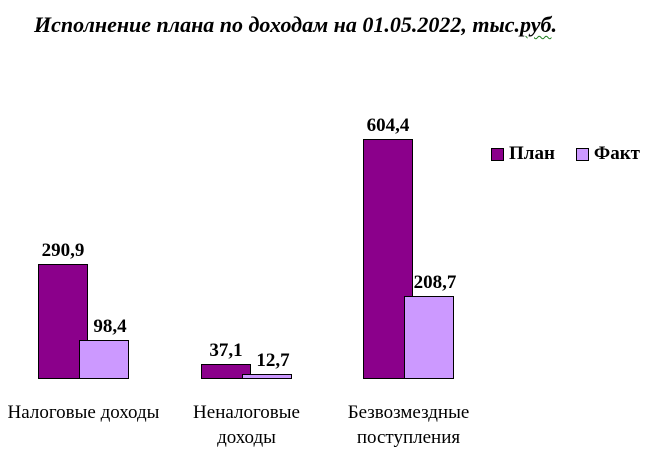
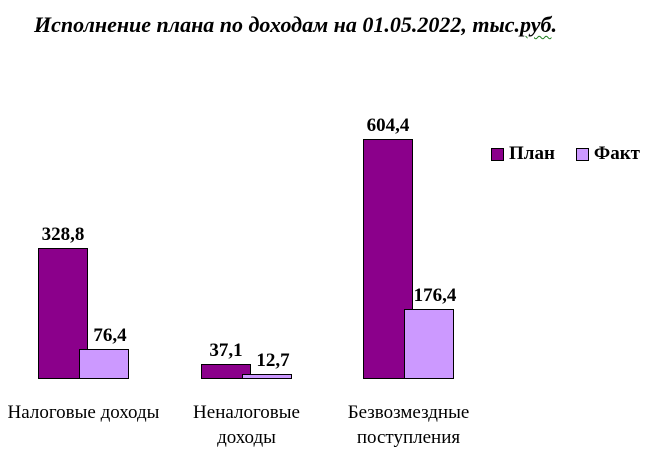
План/Налоговые доходы: 290,9 -> 328,8
Факт/Налоговые доходы: 98,4 -> 76,4
Факт/Безвозмездные поступления: 208,7 -> 176,4
